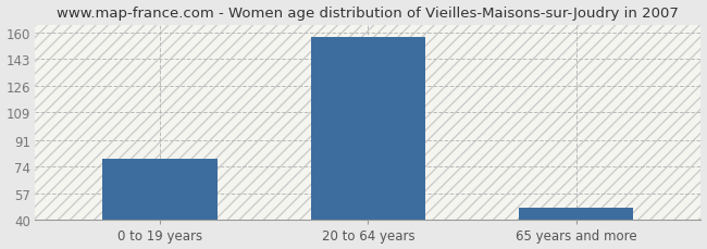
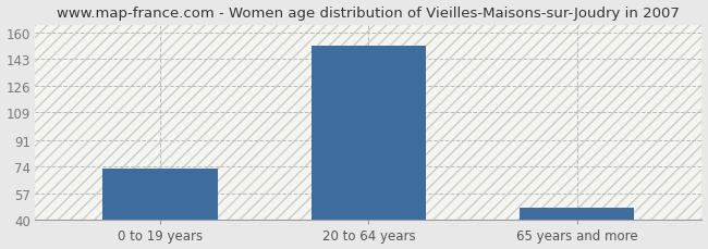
0 to 19 years: 79 -> 73
20 to 64 years: 157 -> 152
